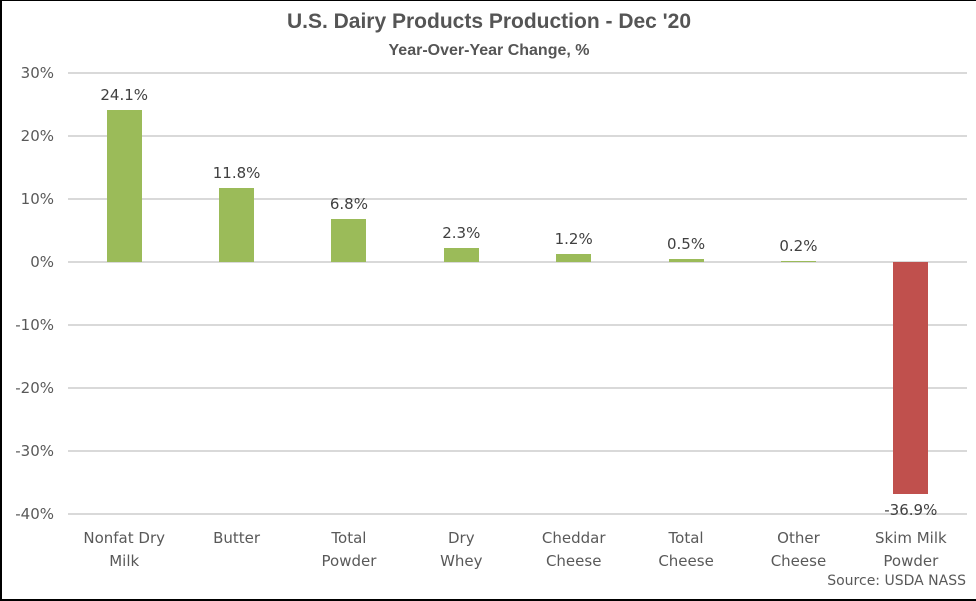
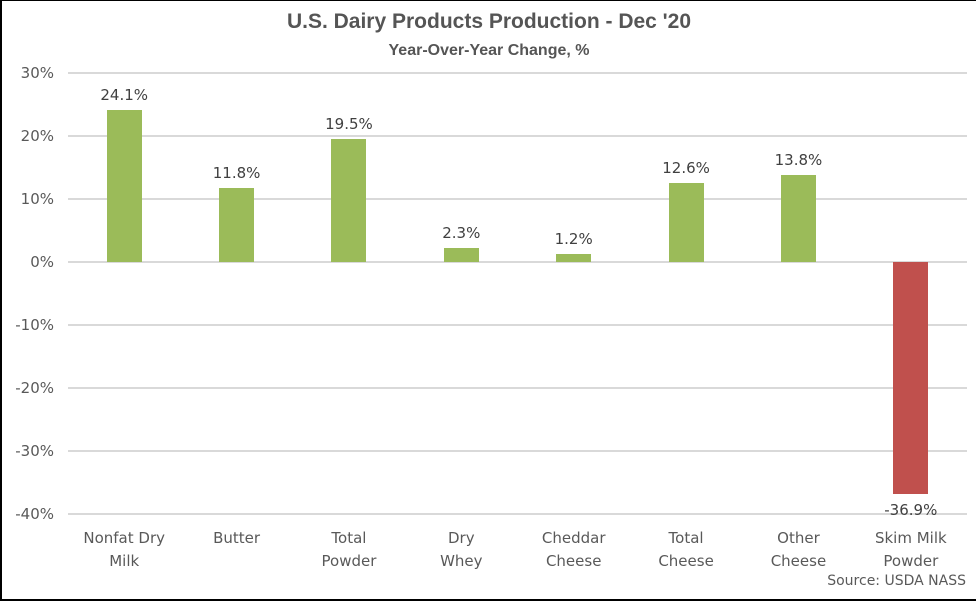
Total Powder: 6.8% -> 19.5%
Total Cheese: 0.5% -> 12.6%
Other Cheese: 0.2% -> 13.8%
